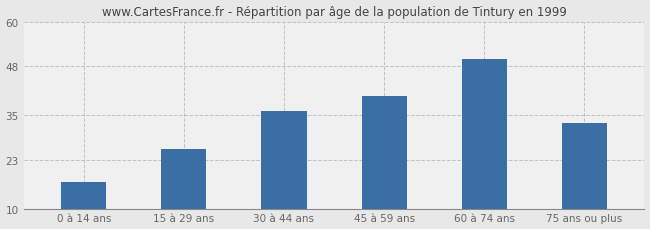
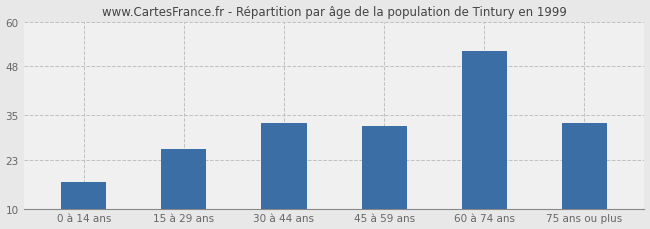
30 à 44 ans: 36 -> 33
45 à 59 ans: 40 -> 32
60 à 74 ans: 50 -> 52
